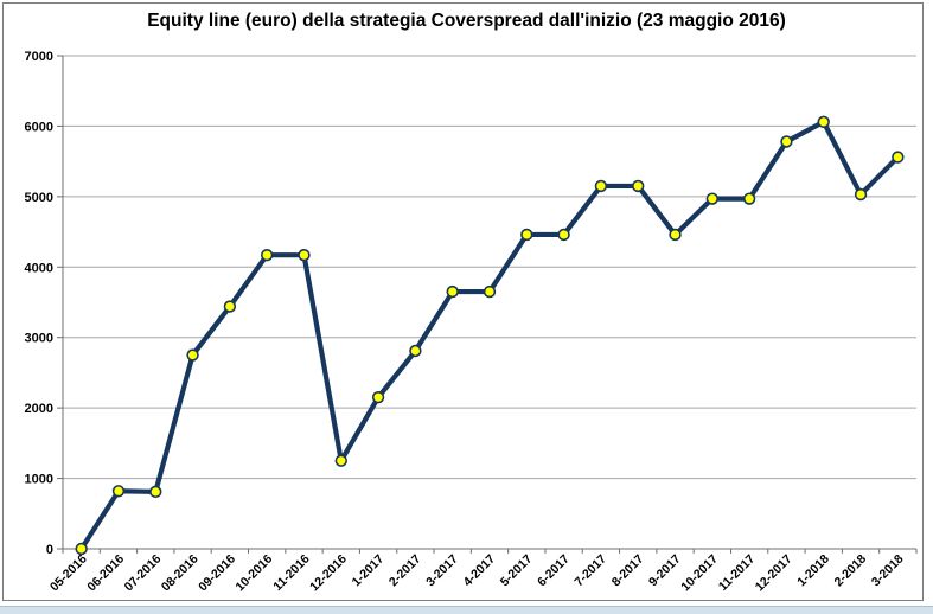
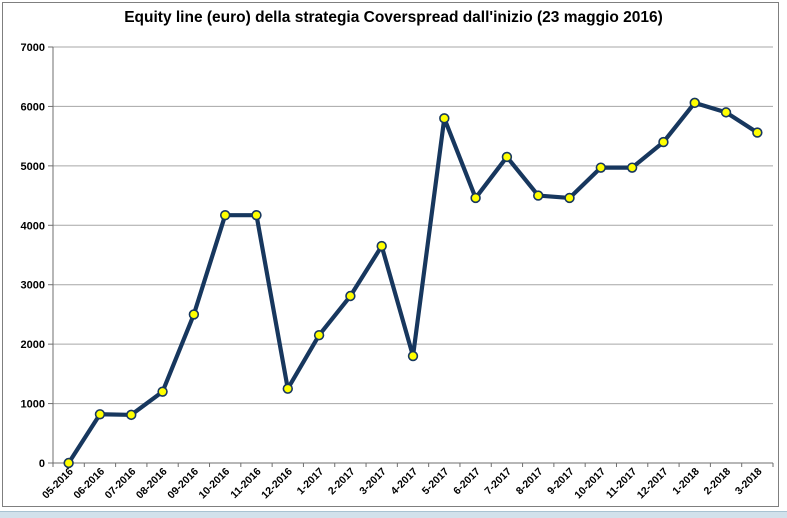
08-2016: 2800 -> 1200
09-2016: 3400 -> 2500
4-2017: 3600 -> 1800
5-2017: 4500 -> 5800
8-2017: 5200 -> 4500
12-2017: 5800 -> 5400
2-2018: 5000 -> 5900
